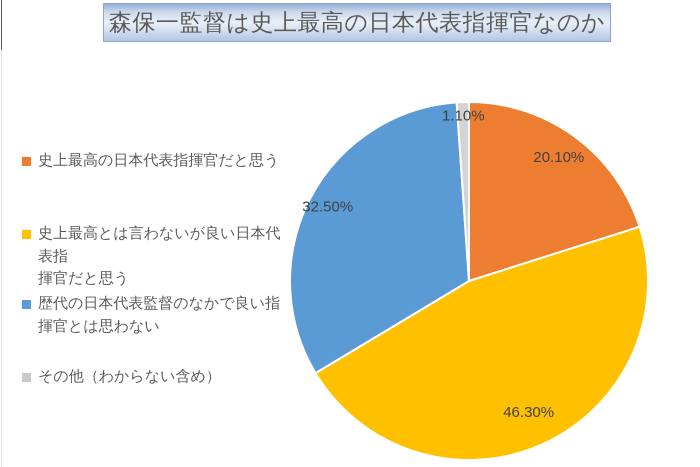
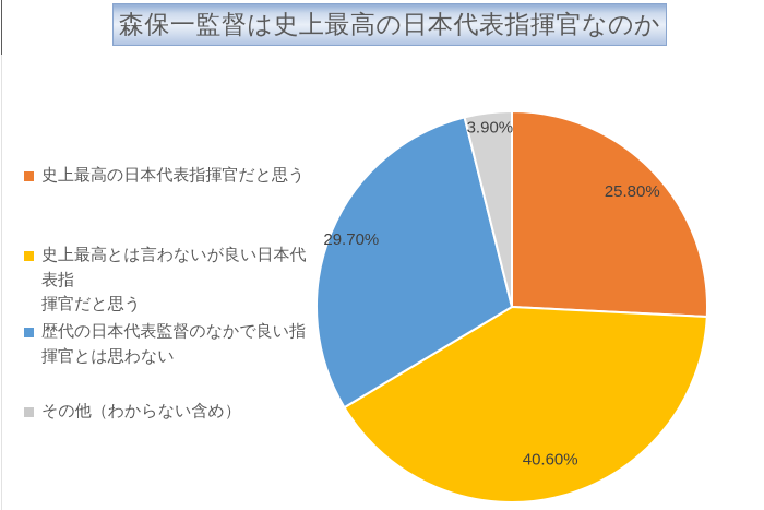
史上最高の日本代表指揮官だと思う: 20.10% -> 25.80%
史上最高とは言わないが良い日本代表指揮官だと思う: 46.30% -> 40.60%
歴代の日本代表監督のなかで良い指揮官とは思わない: 32.50% -> 29.70%
その他（わからない含め）: 1.10% -> 3.90%
